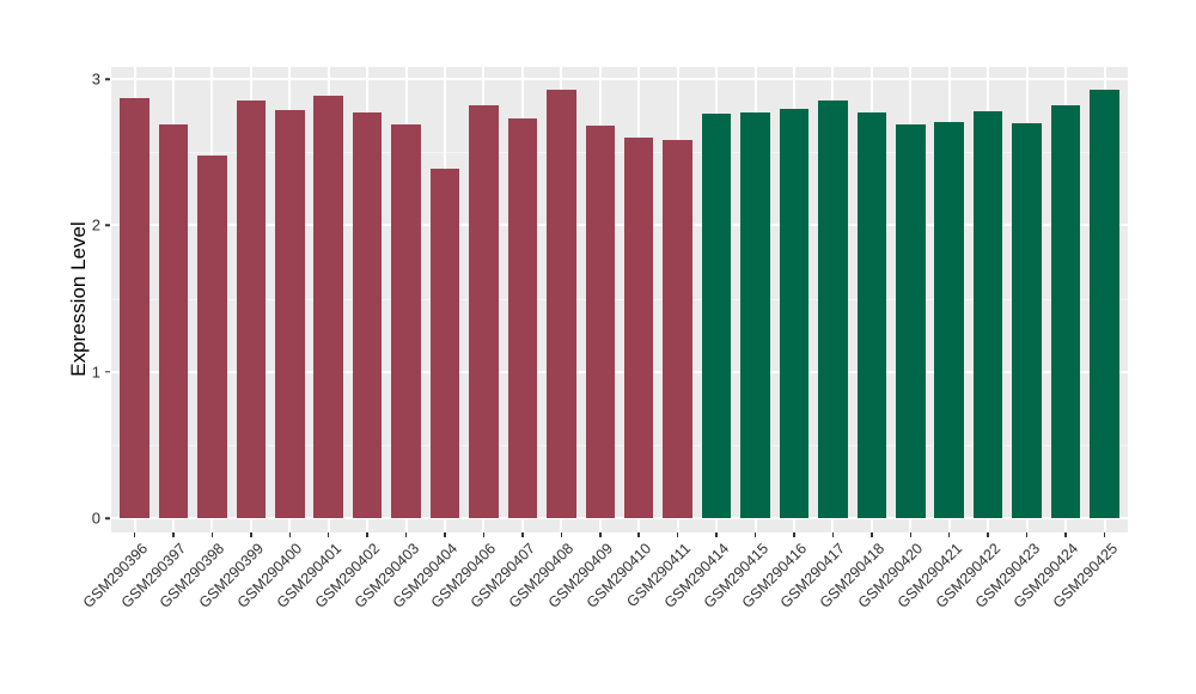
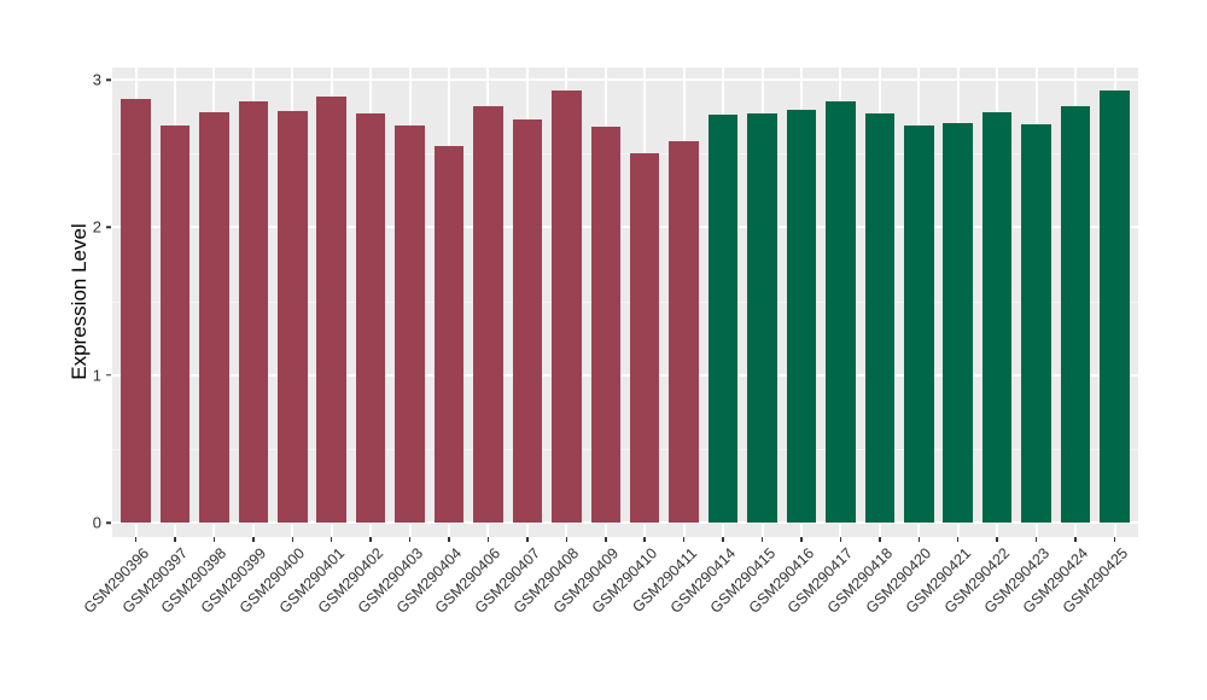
GSM290398: 2.48 -> 2.78
GSM290404: 2.39 -> 2.55
GSM290410: 2.60 -> 2.50
